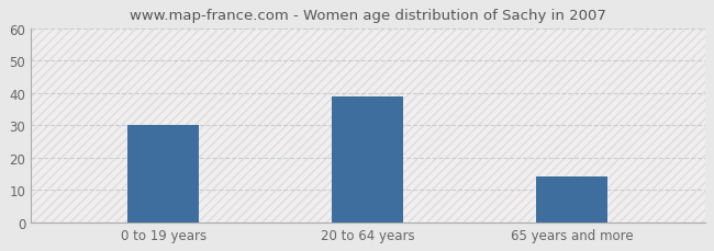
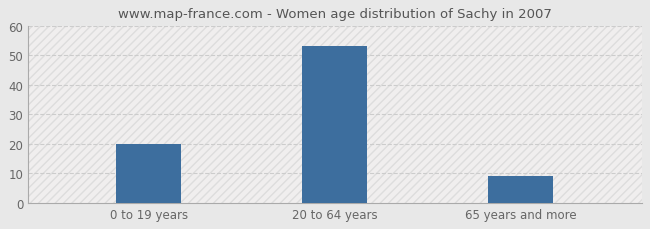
0 to 19 years: 30 -> 20
20 to 64 years: 39 -> 53
65 years and more: 14 -> 9
